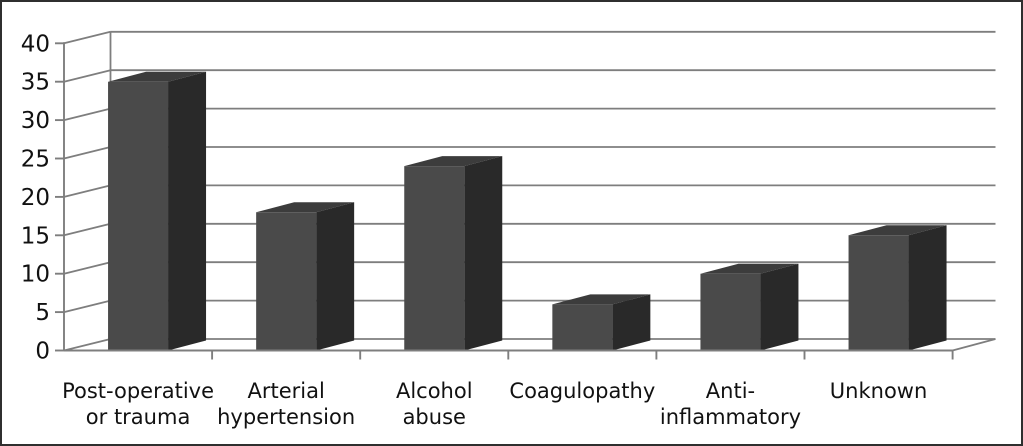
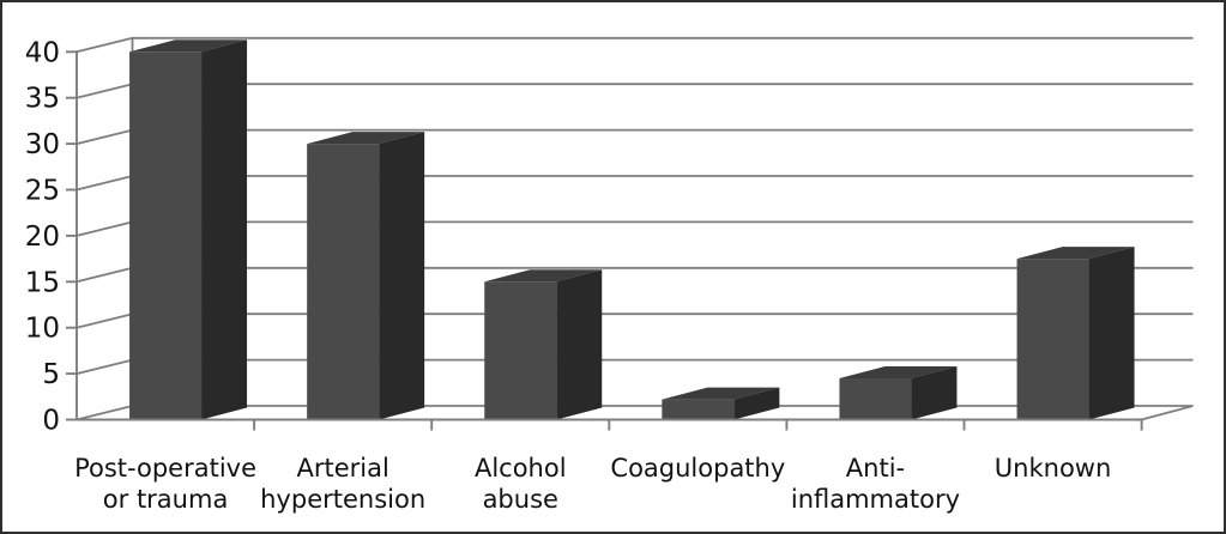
Post-operative or trauma: 35 -> 40
Arterial hypertension: 18 -> 30
Alcohol abuse: 24 -> 15
Coagulopathy: 6 -> 2
Anti-inflammatory: 10 -> 4
Unknown: 15 -> 18
